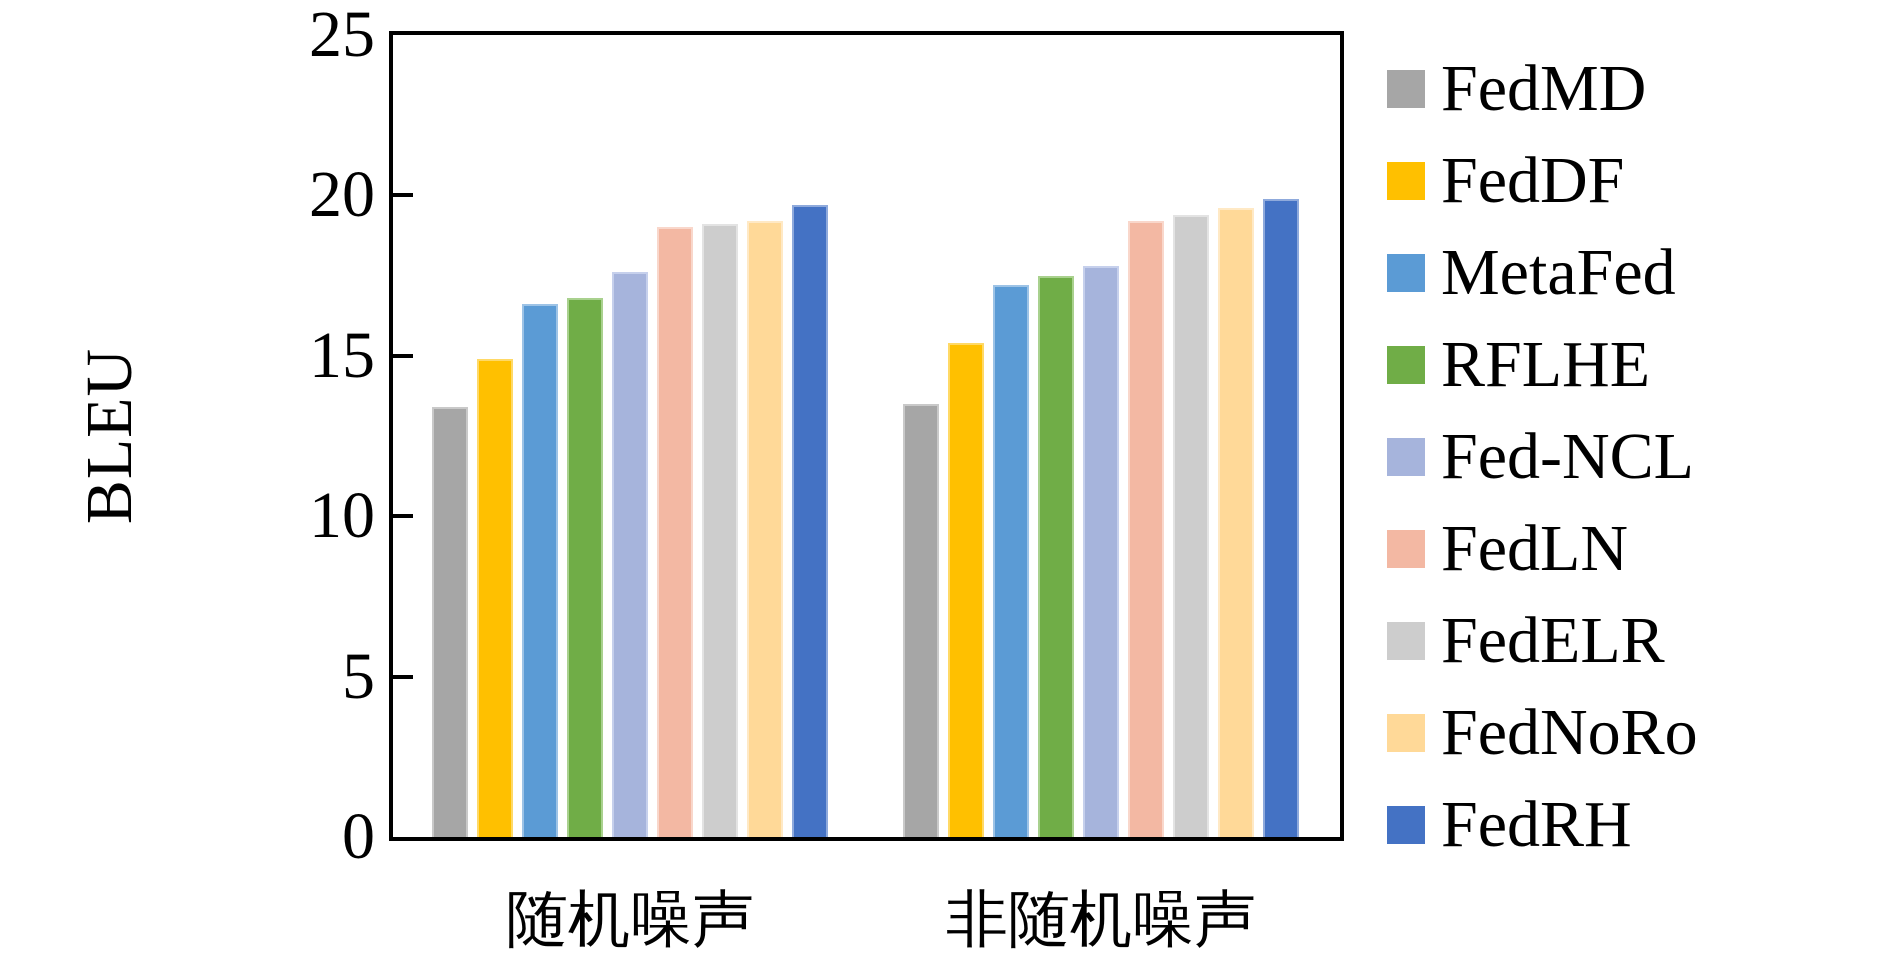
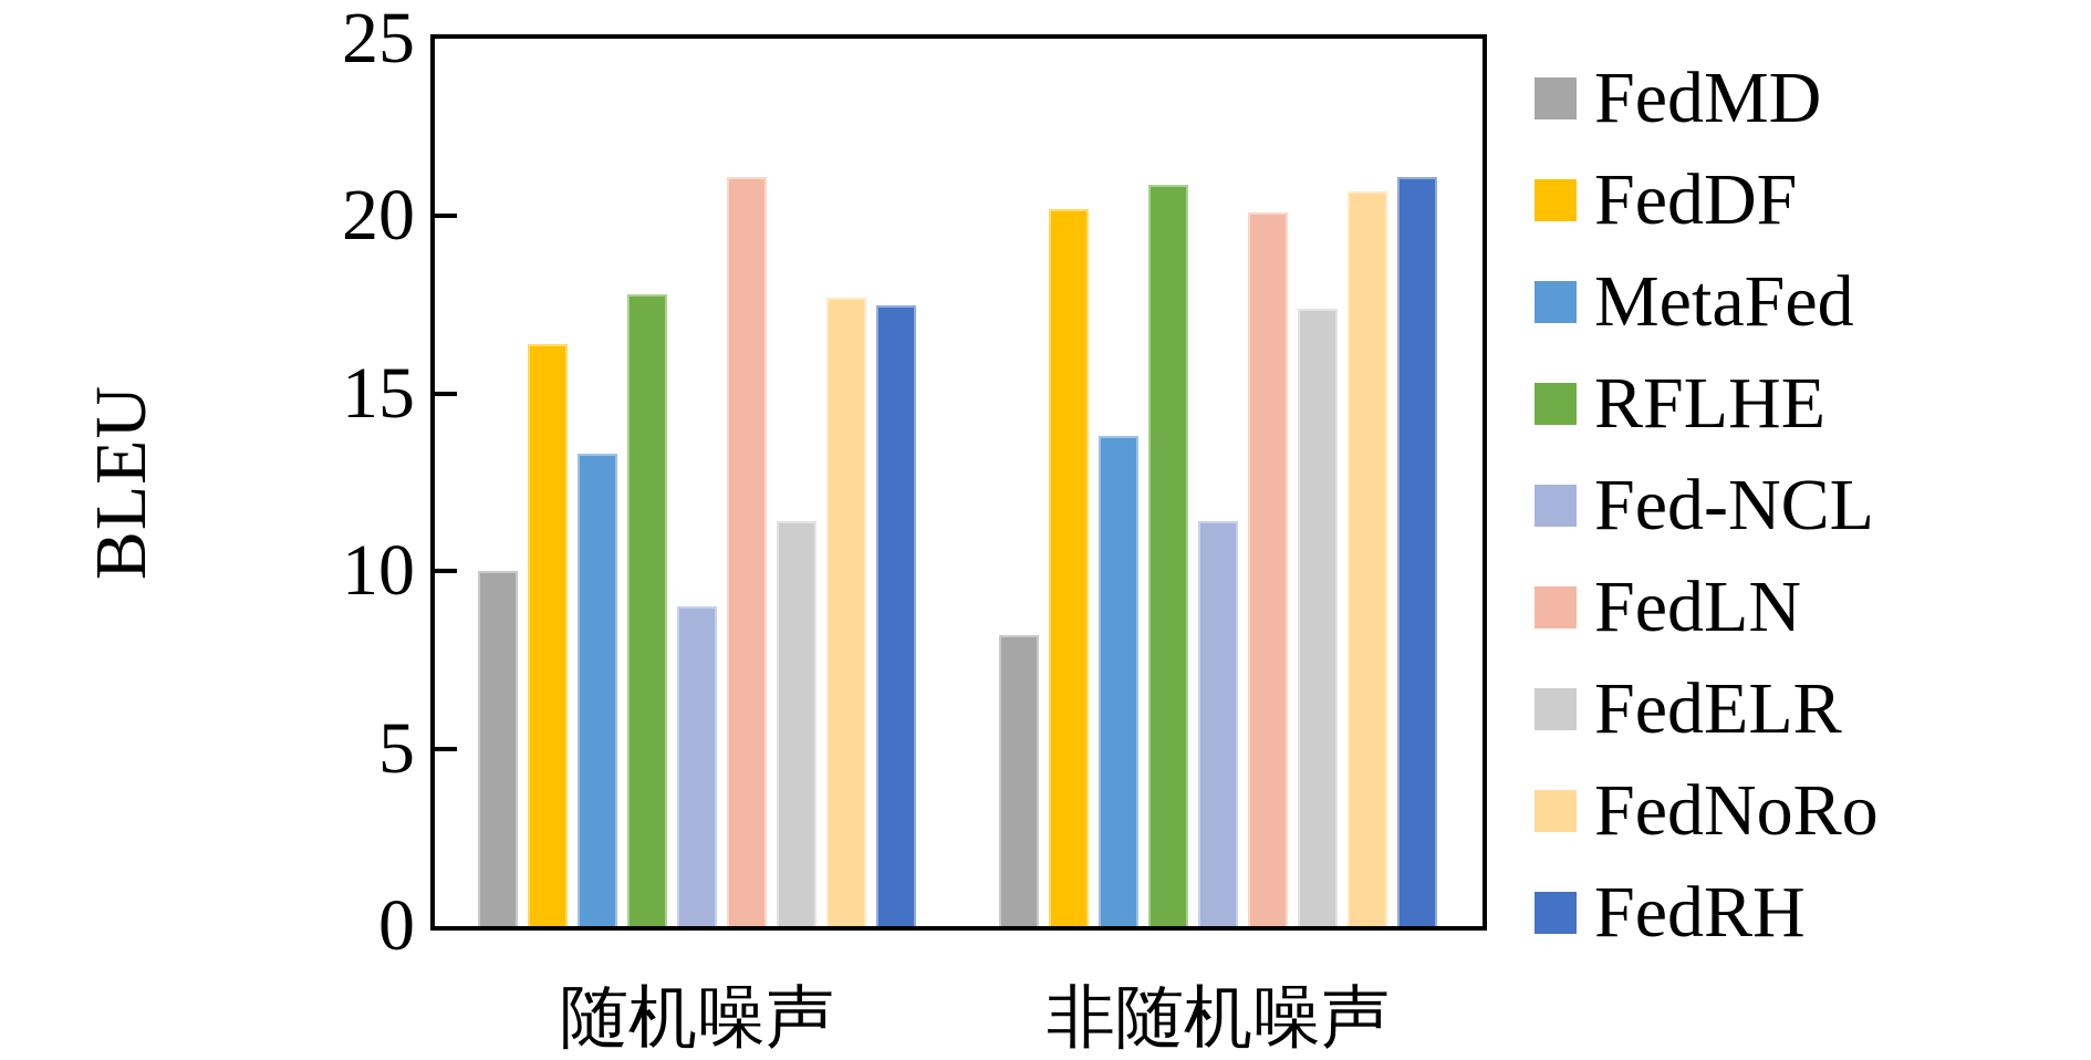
FedMD/随机噪声: 13.4 -> 10.0
FedDF/随机噪声: 14.9 -> 16.4
MetaFed/随机噪声: 16.6 -> 13.3
RFLHE/随机噪声: 16.8 -> 17.8
Fed-NCL/随机噪声: 17.6 -> 9.0
FedLN/随机噪声: 19.0 -> 21.1
FedELR/随机噪声: 19.1 -> 11.4
FedNoRo/随机噪声: 19.2 -> 17.7
FedRH/随机噪声: 19.7 -> 17.5
FedMD/非随机噪声: 13.5 -> 8.2
FedDF/非随机噪声: 15.4 -> 20.2
MetaFed/非随机噪声: 17.2 -> 13.8
RFLHE/非随机噪声: 17.5 -> 20.9
Fed-NCL/非随机噪声: 17.8 -> 11.4
FedLN/非随机噪声: 19.2 -> 20.1
FedELR/非随机噪声: 19.4 -> 17.4
FedNoRo/非随机噪声: 19.6 -> 20.7
FedRH/非随机噪声: 19.9 -> 21.1
